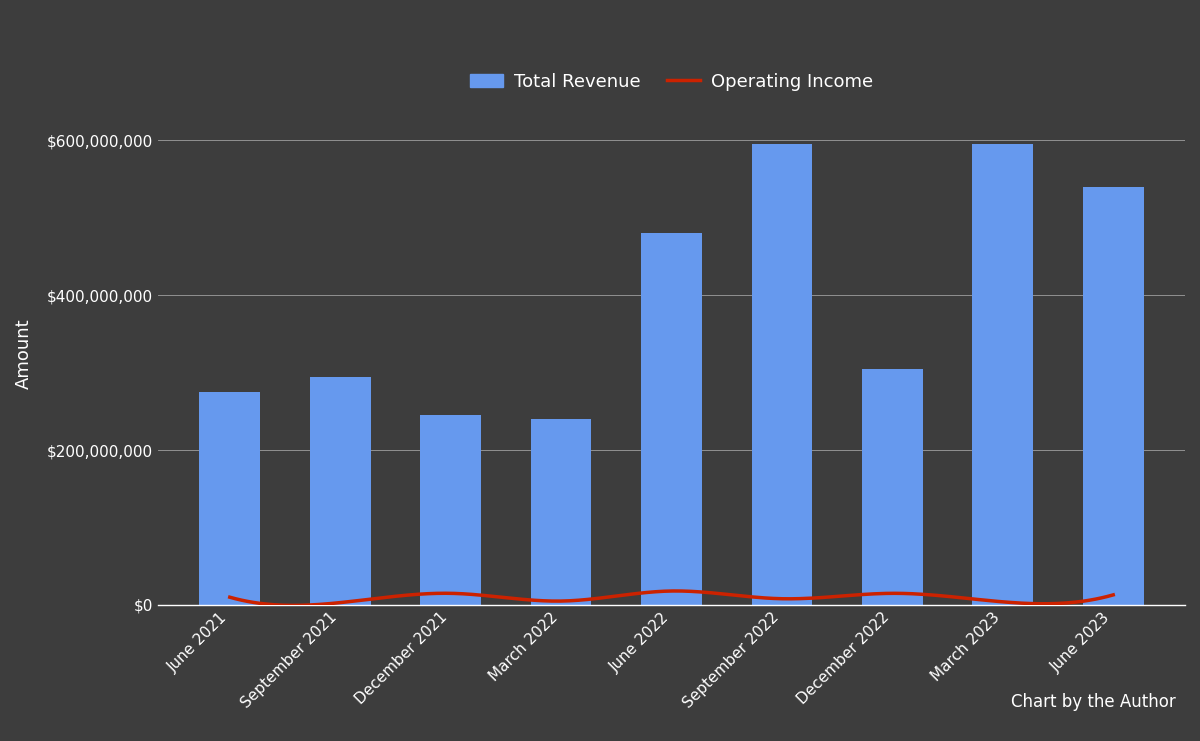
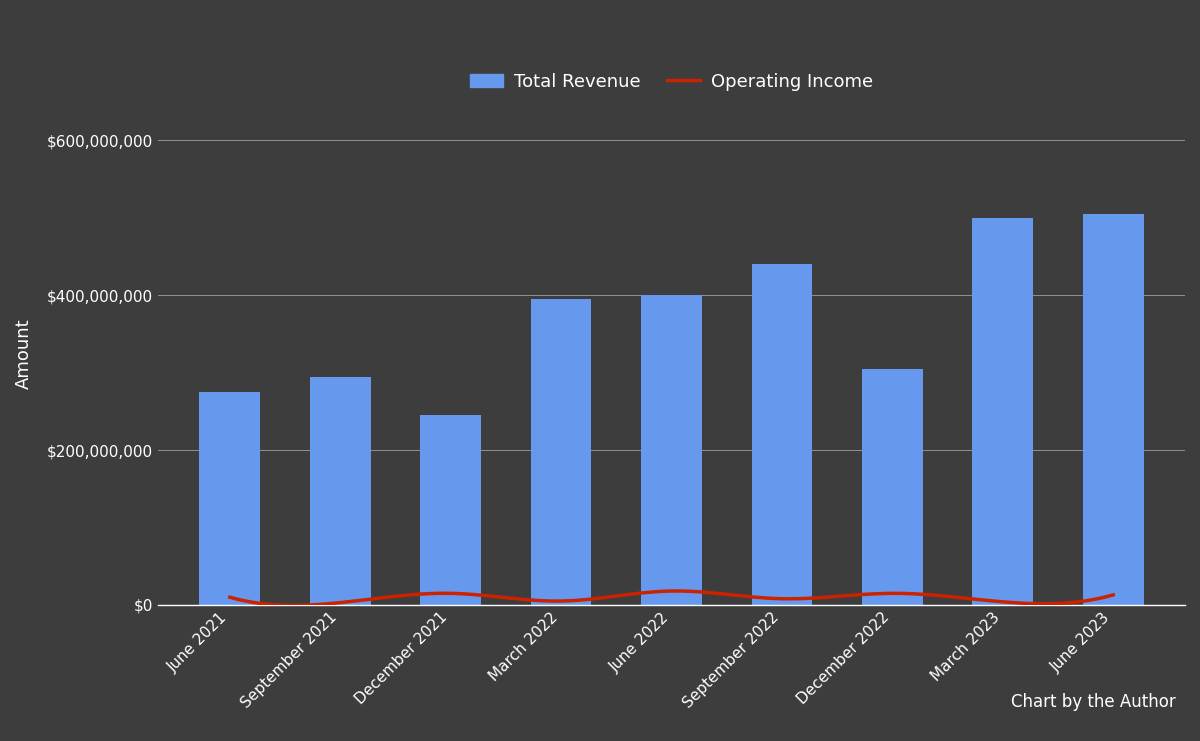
Total Revenue/March 2022: $240,000,000 -> $395,000,000
Total Revenue/June 2022: $480,000,000 -> $400,000,000
Total Revenue/September 2022: $596,000,000 -> $440,000,000
Total Revenue/March 2023: $596,000,000 -> $500,000,000
Total Revenue/June 2023: $540,000,000 -> $505,000,000
